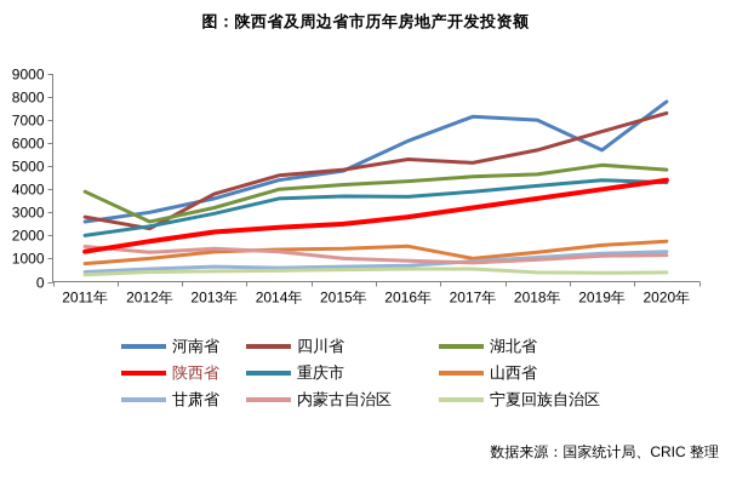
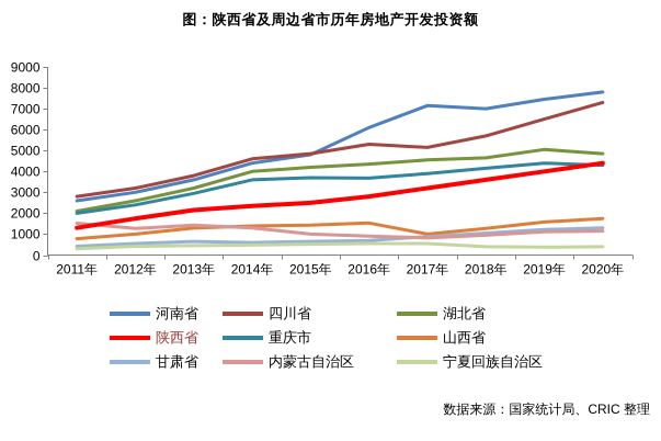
湖北省/2011年: 3900 -> 2100
四川省/2012年: 2300 -> 3200
河南省/2019年: 5700 -> 7400
